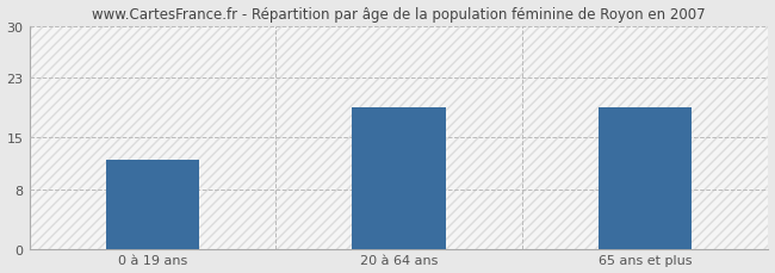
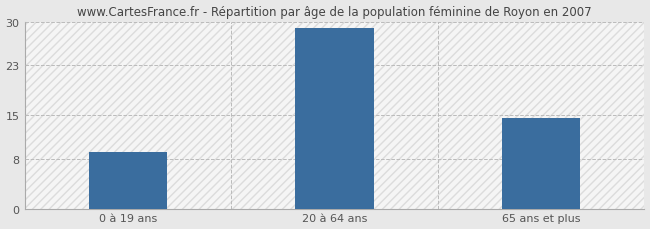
0 à 19 ans: 12.0 -> 9.0
20 à 64 ans: 19.0 -> 29.0
65 ans et plus: 19.0 -> 14.5
